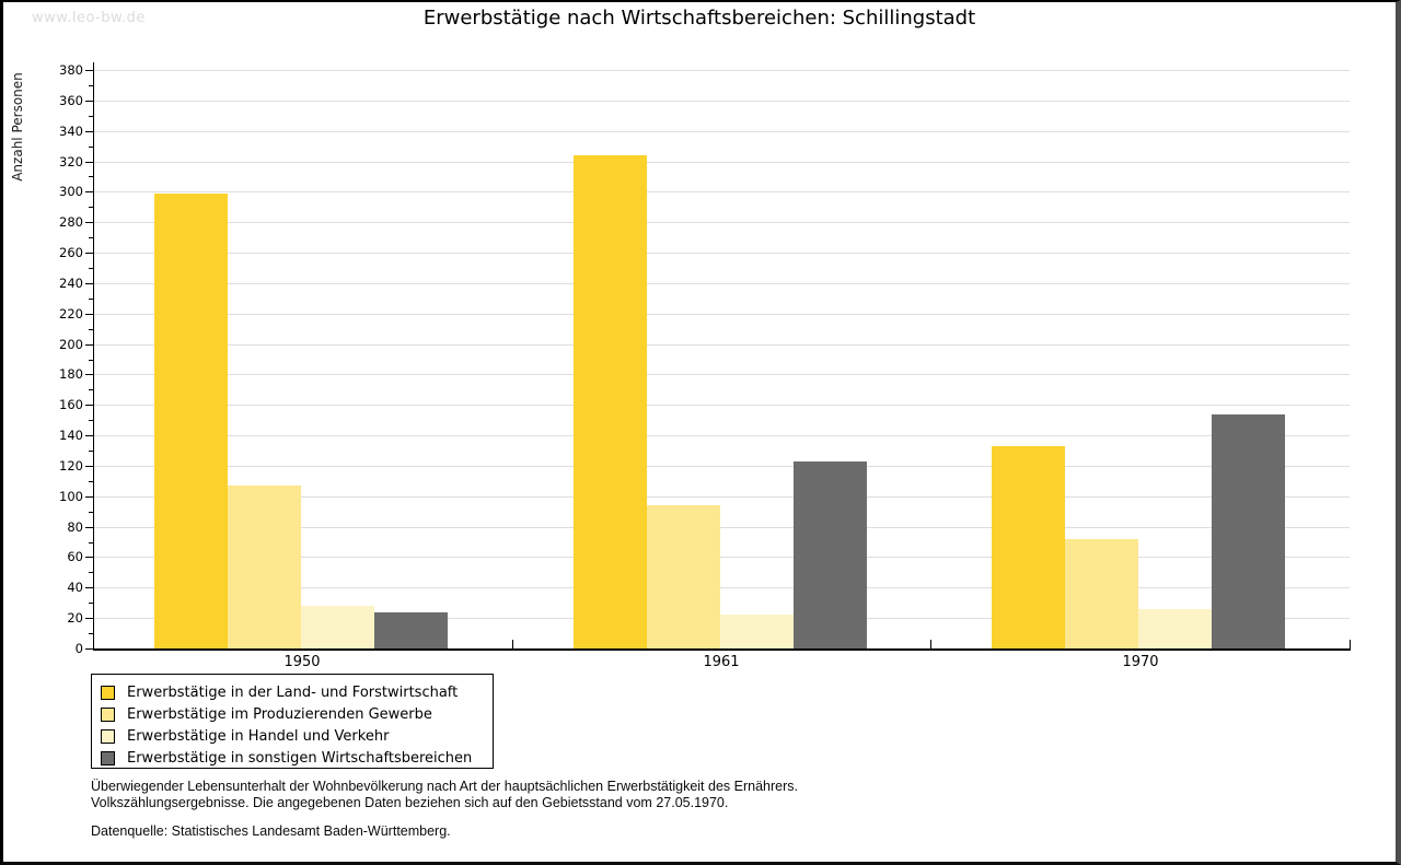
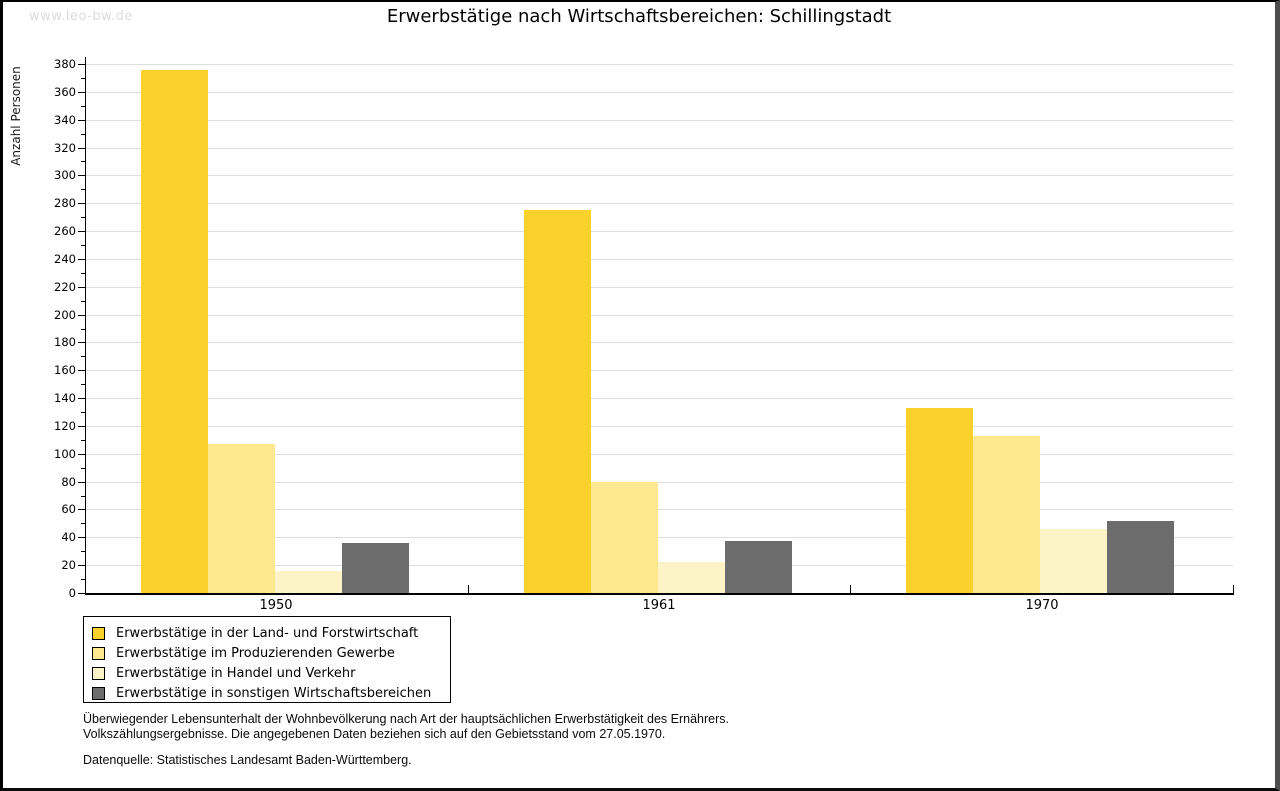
Erwerbstätige in der Land- und Forstwirtschaft/1950: 299 -> 376
Erwerbstätige in Handel und Verkehr/1950: 28 -> 16
Erwerbstätige in sonstigen Wirtschaftsbereichen/1950: 24 -> 36
Erwerbstätige in der Land- und Forstwirtschaft/1961: 324 -> 275
Erwerbstätige im Produzierenden Gewerbe/1961: 94 -> 80
Erwerbstätige in sonstigen Wirtschaftsbereichen/1961: 123 -> 37
Erwerbstätige im Produzierenden Gewerbe/1970: 72 -> 113
Erwerbstätige in Handel und Verkehr/1970: 26 -> 46
Erwerbstätige in sonstigen Wirtschaftsbereichen/1970: 154 -> 52
